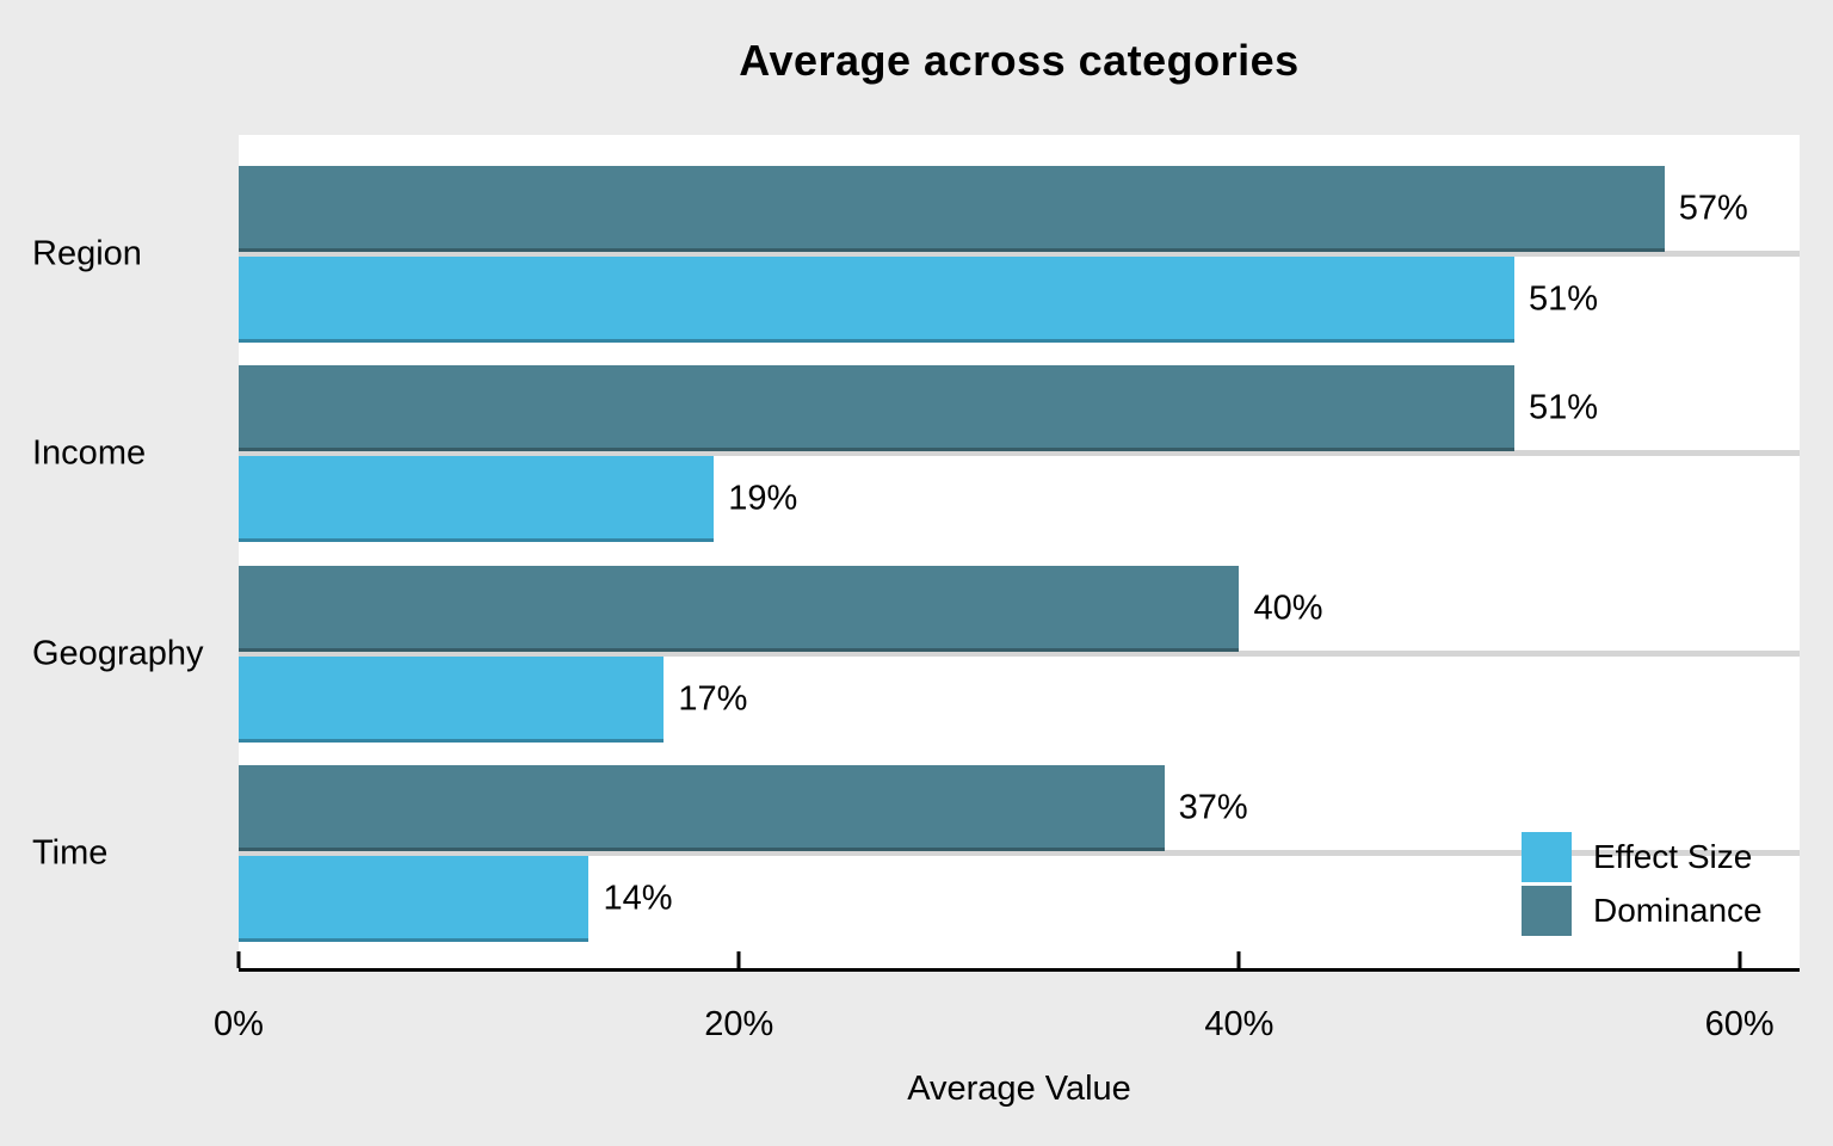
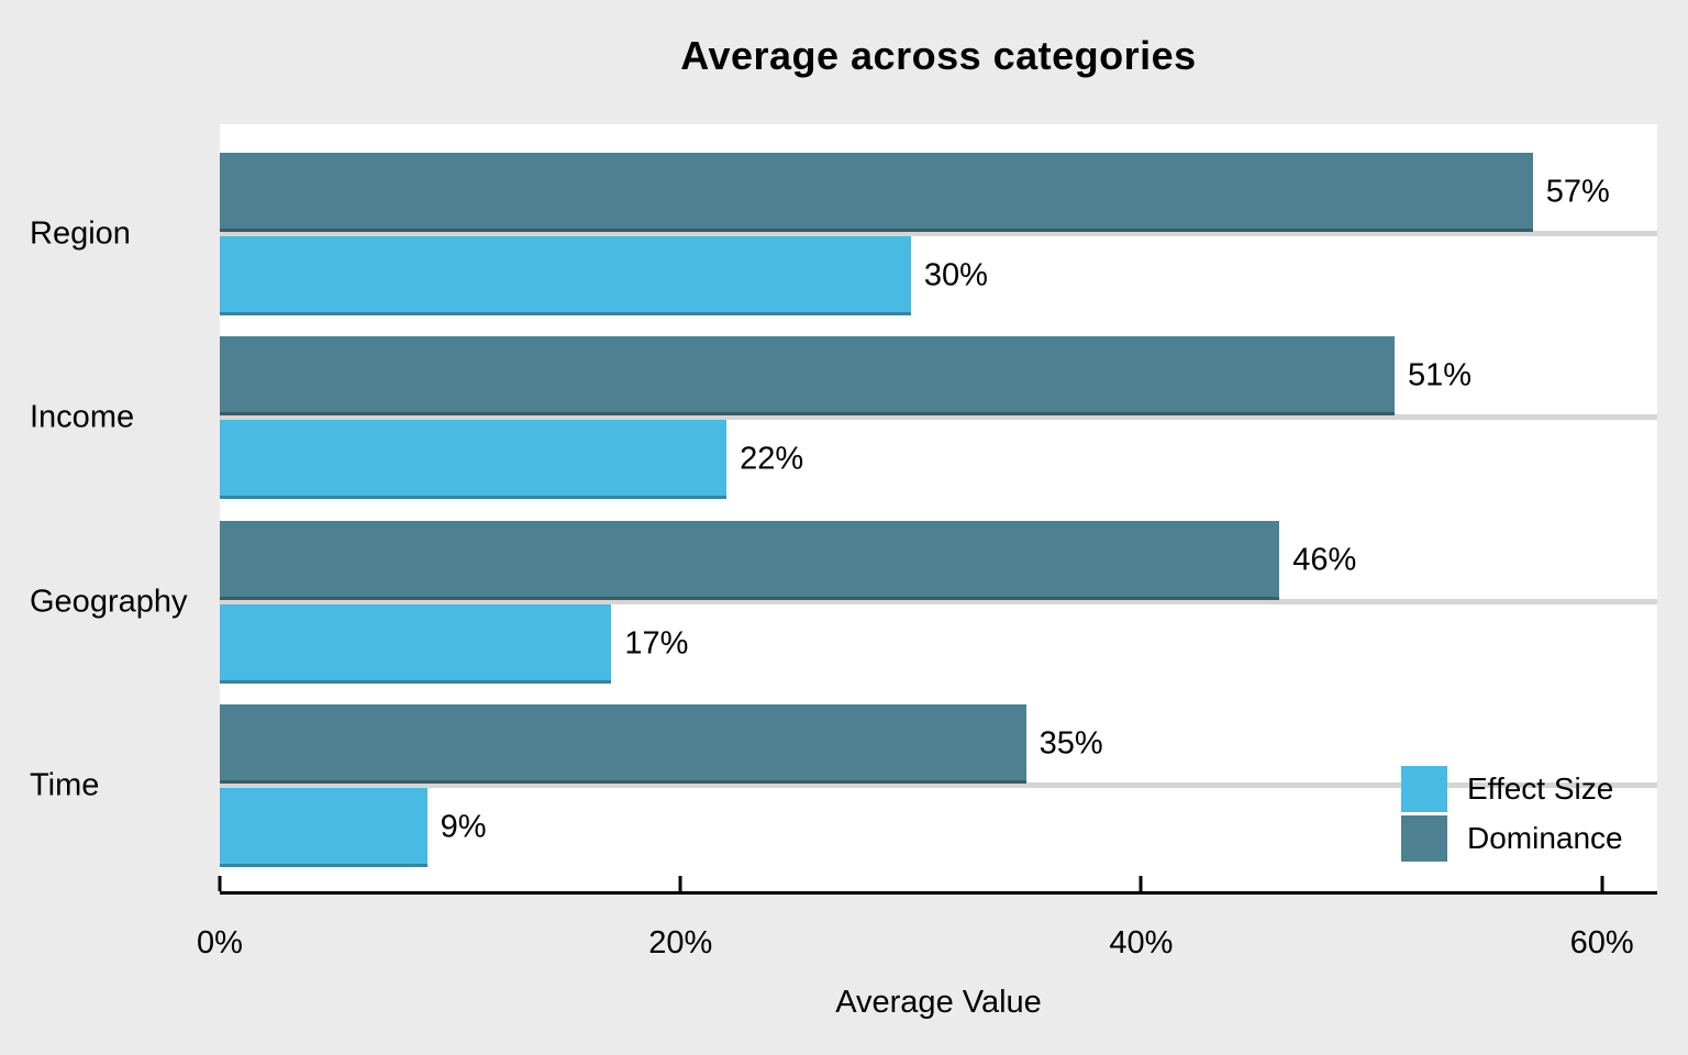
Effect Size/Region: 51% -> 30%
Effect Size/Income: 19% -> 22%
Dominance/Geography: 40% -> 46%
Effect Size/Time: 14% -> 9%
Dominance/Time: 37% -> 35%
